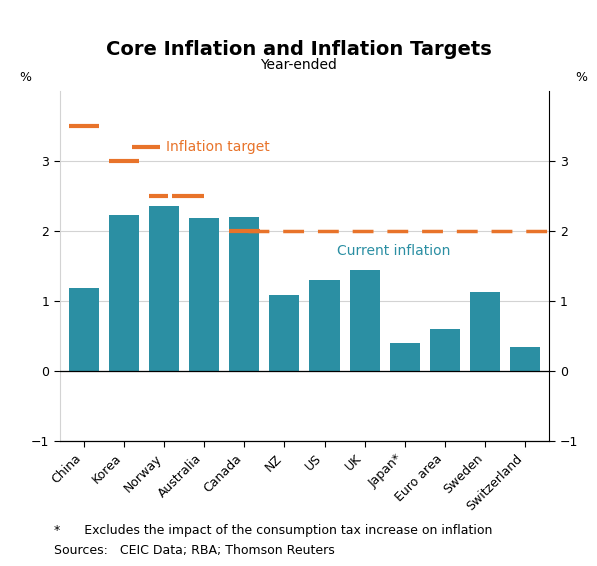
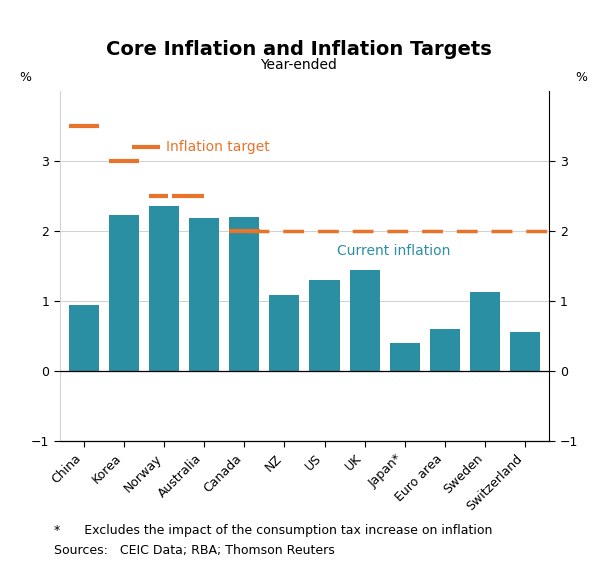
China: 1.18 -> 0.94
Switzerland: 0.35 -> 0.56
